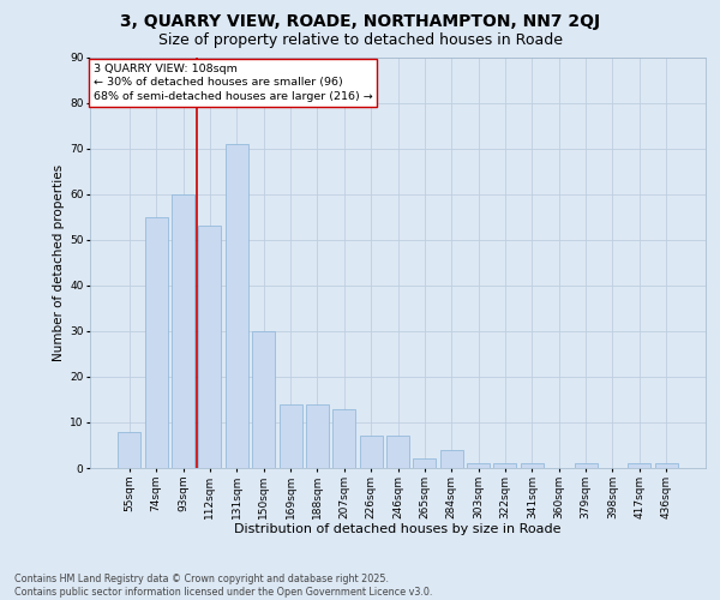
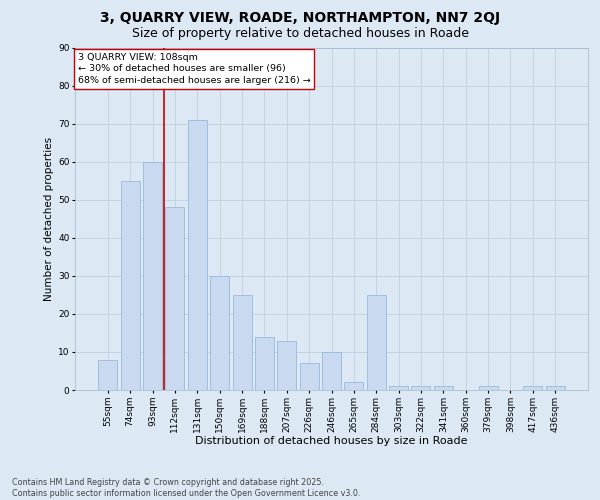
112sqm: 53 -> 48
169sqm: 14 -> 25
246sqm: 7 -> 10
284sqm: 4 -> 25
